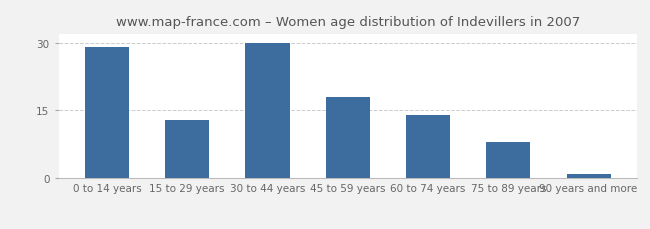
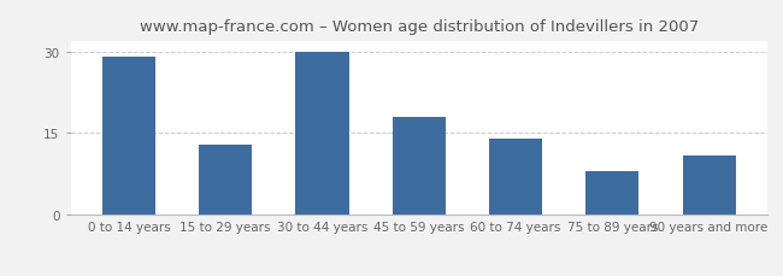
90 years and more: 1 -> 11
